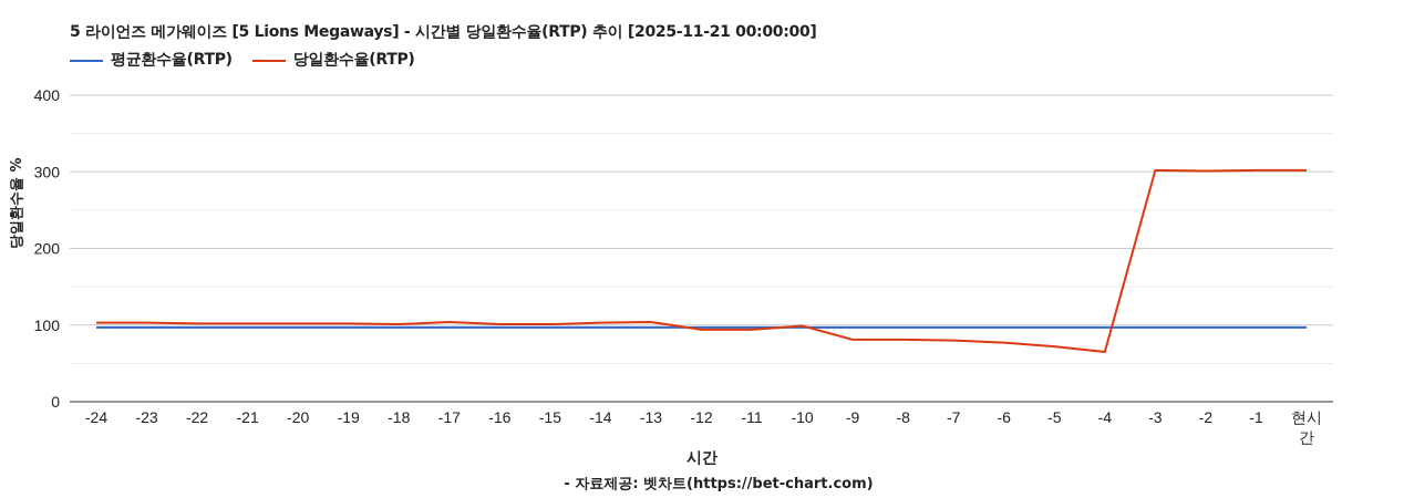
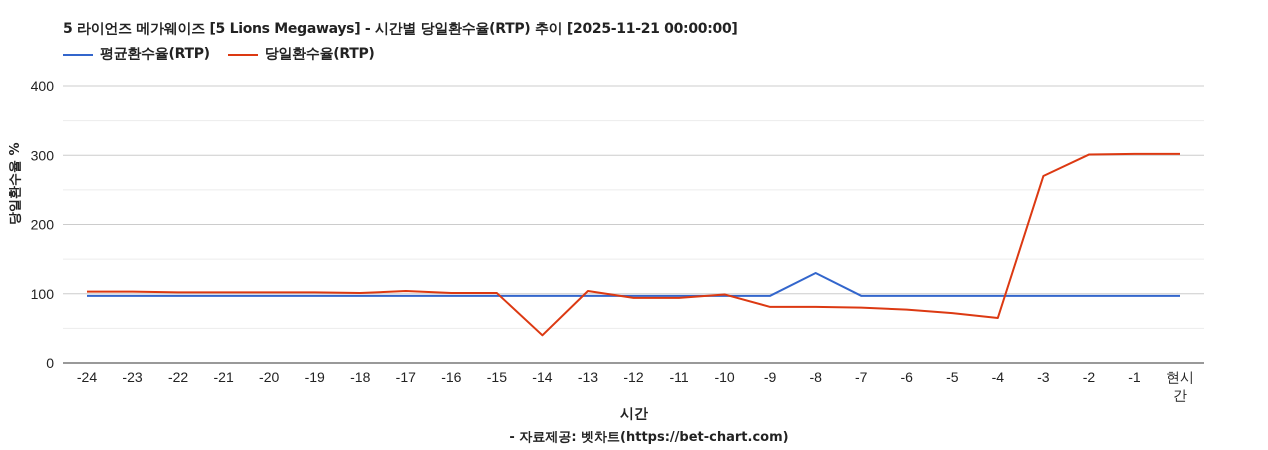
당일환수율(RTP)/-14: 100 -> 40
평균환수율(RTP)/-8: 100 -> 130
당일환수율(RTP)/-3: 300 -> 270
